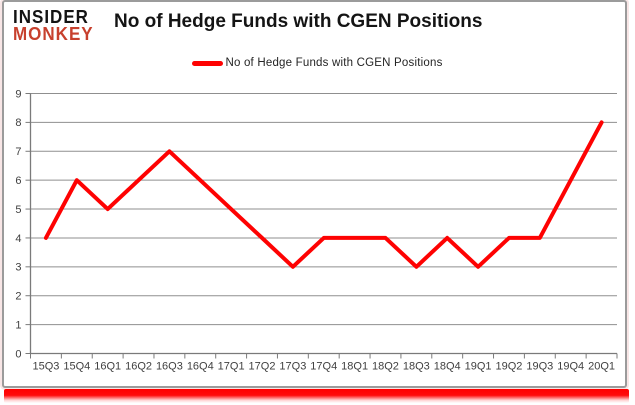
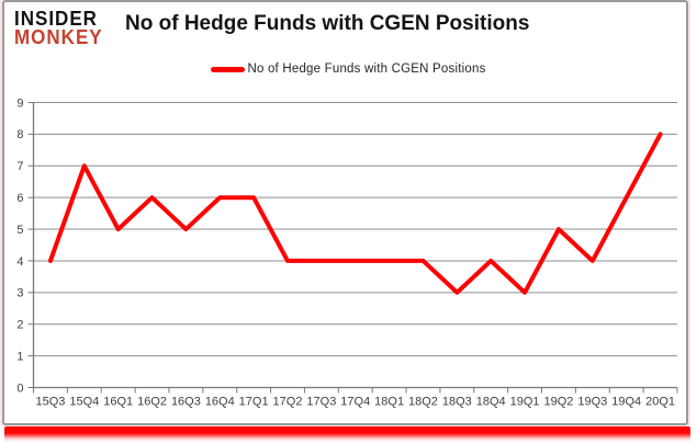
15Q4: 6 -> 7
16Q3: 7 -> 5
17Q1: 5 -> 6
17Q3: 3 -> 4
19Q2: 4 -> 5
